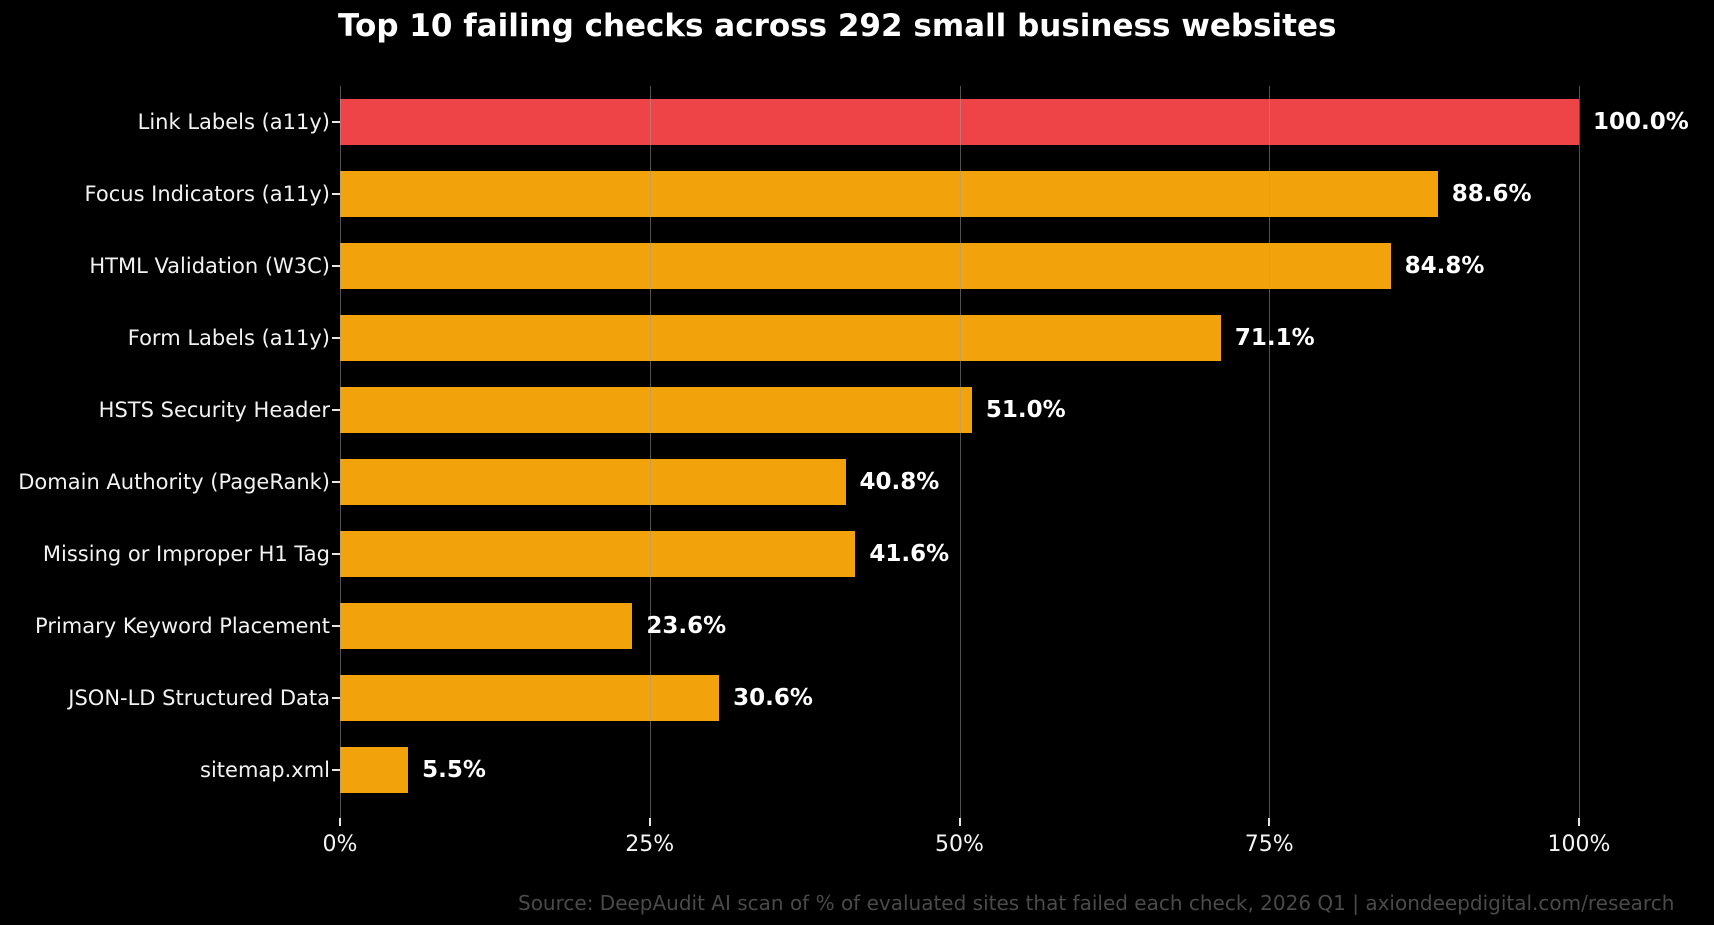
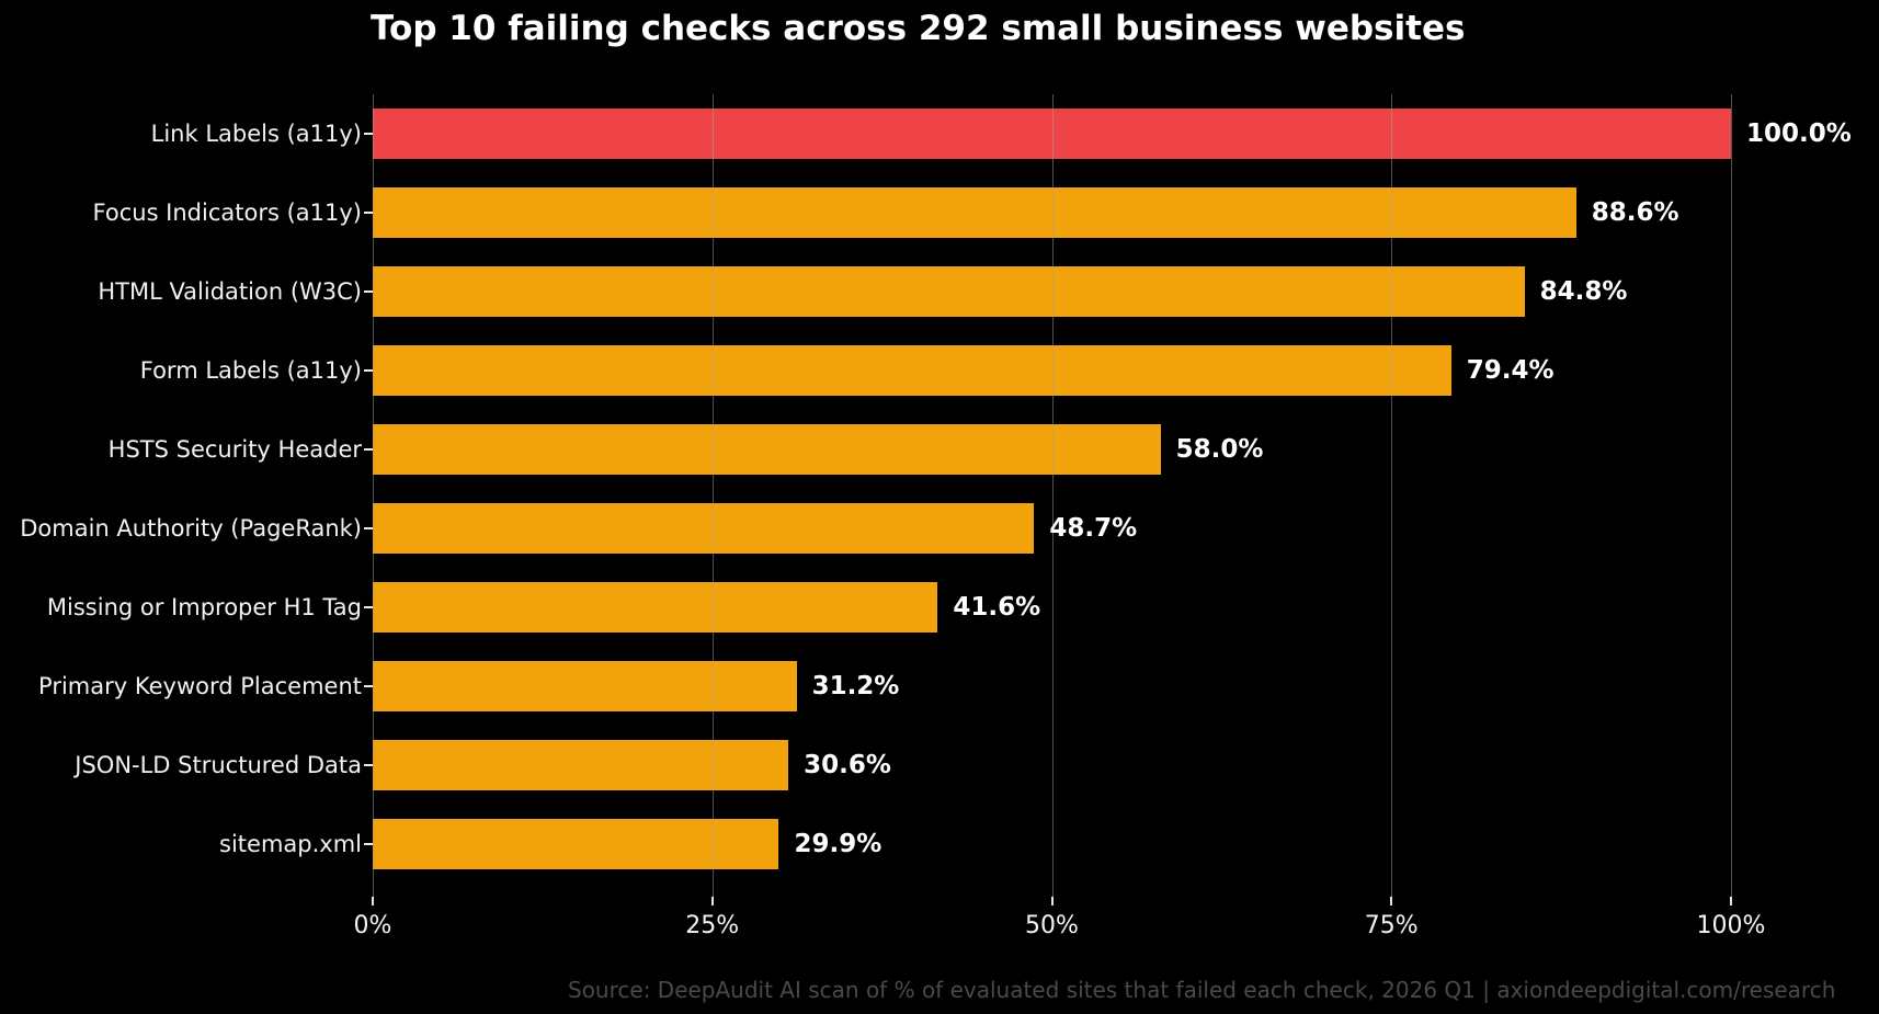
Form Labels (a11y): 71.1% -> 79.4%
HSTS Security Header: 51.0% -> 58.0%
Domain Authority (PageRank): 40.8% -> 48.7%
Primary Keyword Placement: 23.6% -> 31.2%
sitemap.xml: 5.5% -> 29.9%
